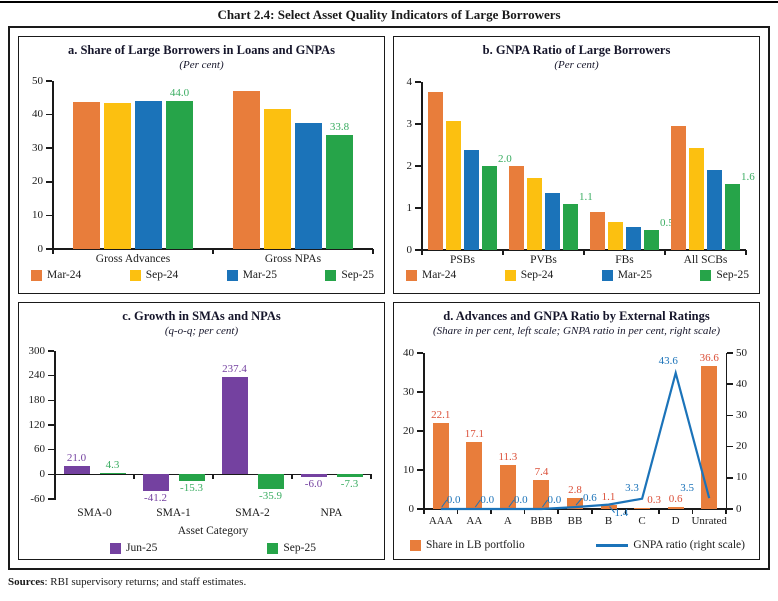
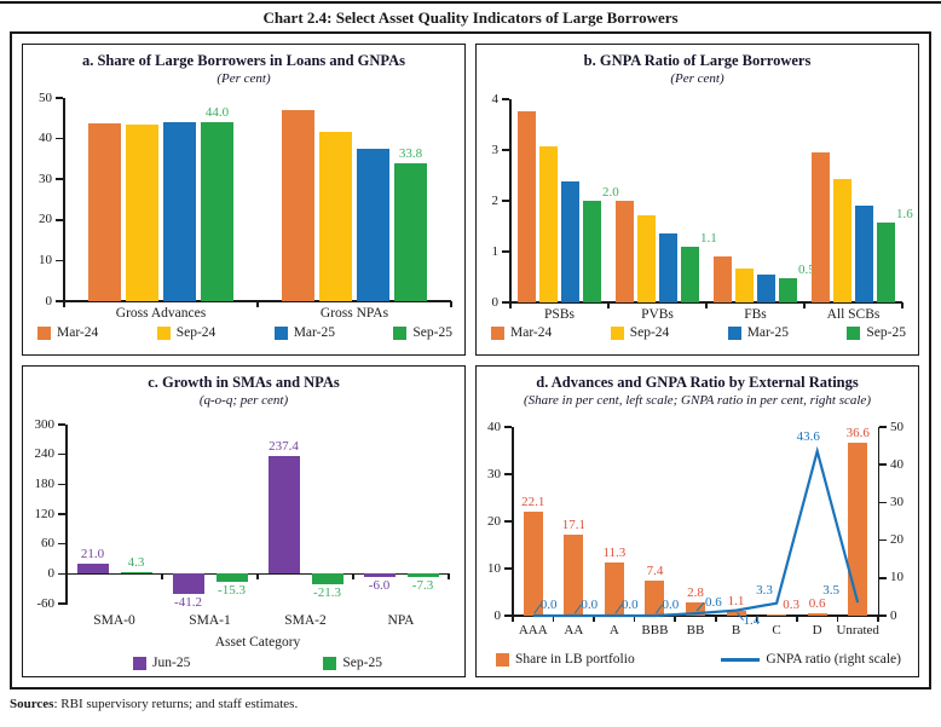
c. Growth in SMAs and NPAs/Sep-25/SMA-2: -35.9 -> -21.3
